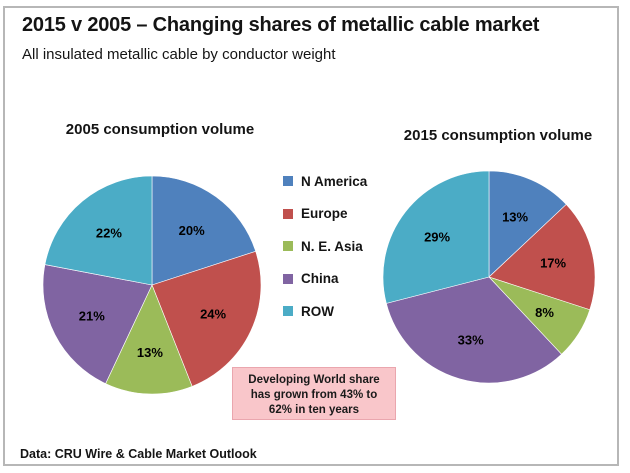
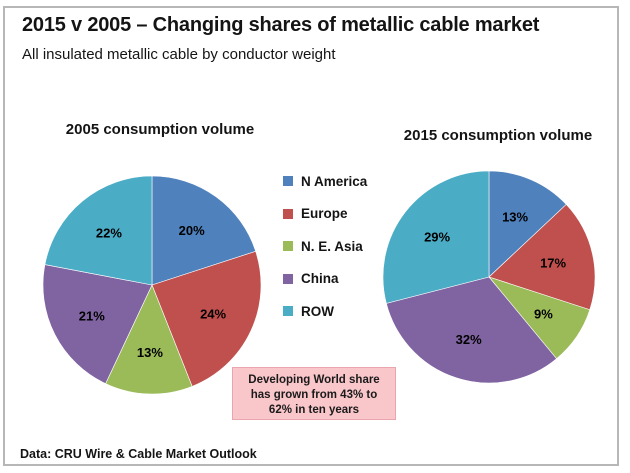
2015 consumption volume/N. E. Asia: 8% -> 9%
2015 consumption volume/China: 33% -> 32%
